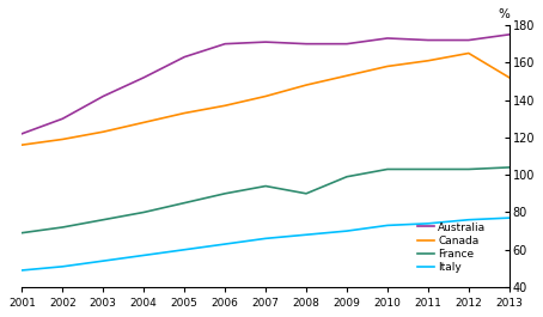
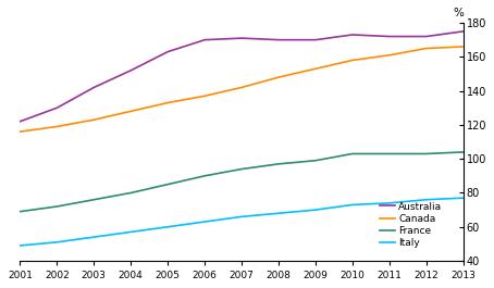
France/2008: 90 -> 97
Canada/2013: 152 -> 166
